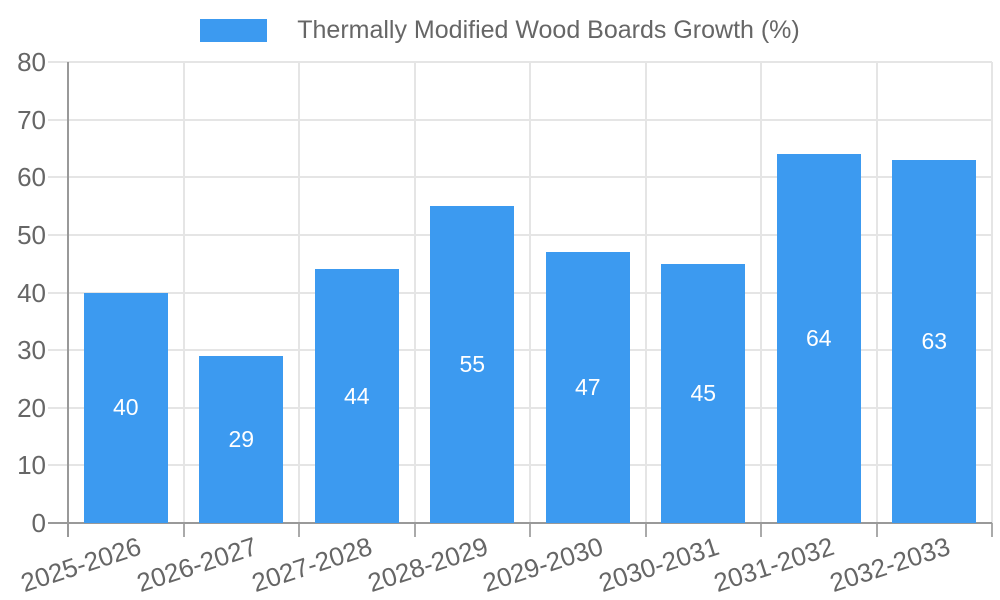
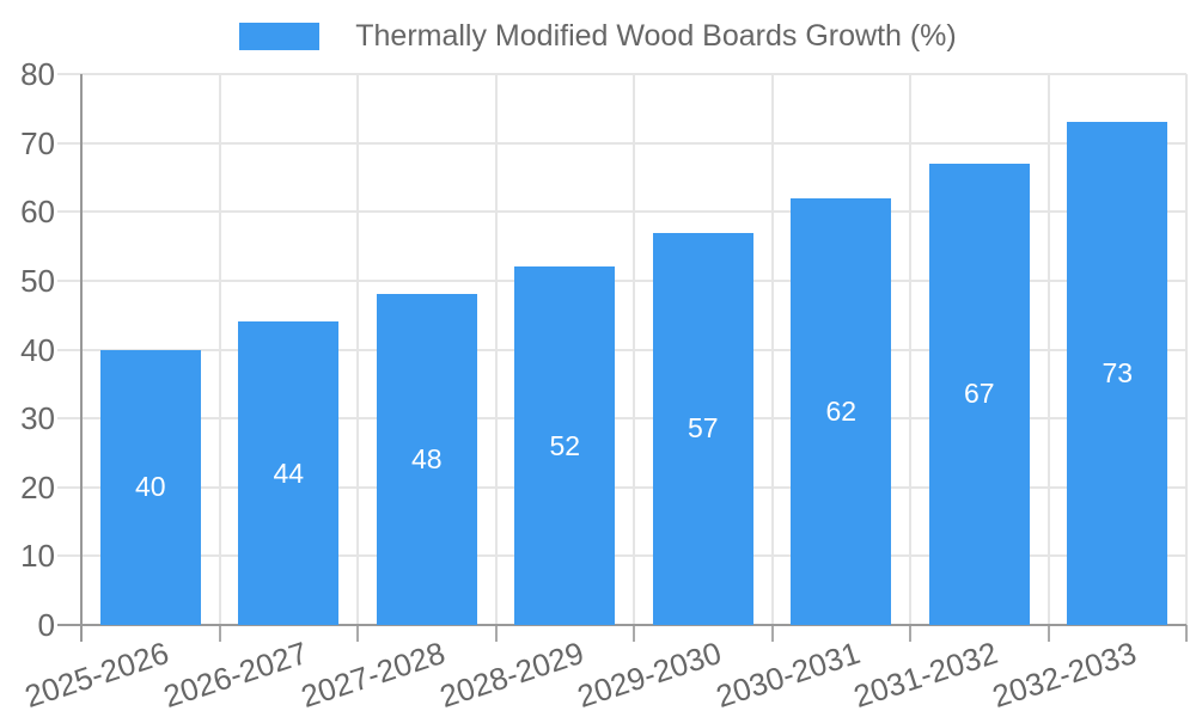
2026-2027: 29 -> 44
2027-2028: 44 -> 48
2028-2029: 55 -> 52
2029-2030: 47 -> 57
2030-2031: 45 -> 62
2031-2032: 64 -> 67
2032-2033: 63 -> 73
